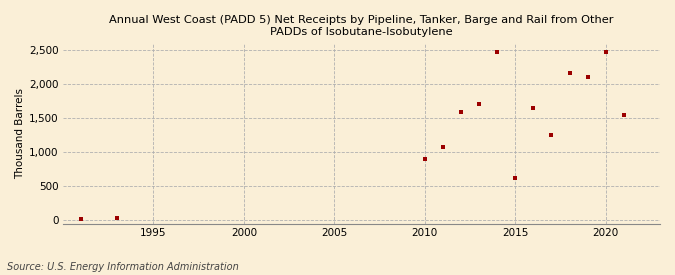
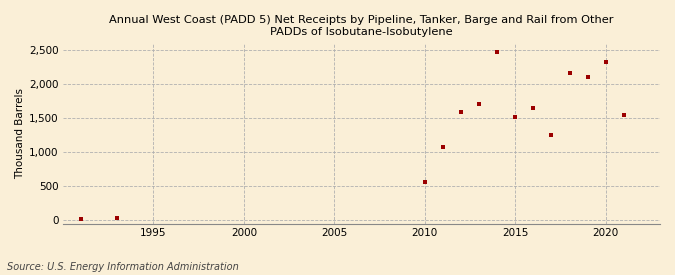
2010: 900 -> 550
2015: 620 -> 1,500
2020: 2,460 -> 2,320
